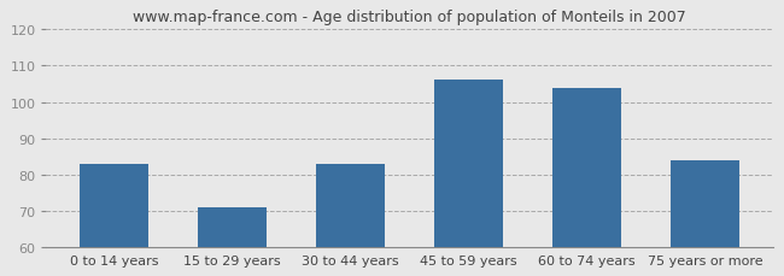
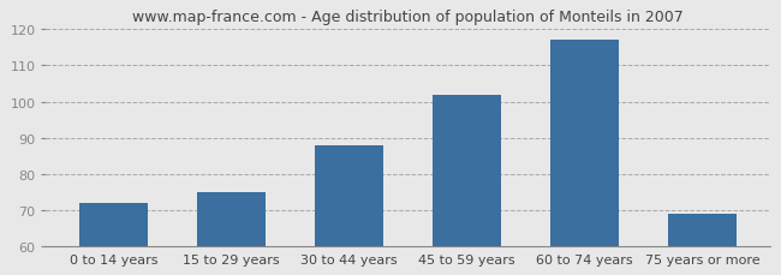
0 to 14 years: 83 -> 72
15 to 29 years: 71 -> 75
30 to 44 years: 83 -> 88
45 to 59 years: 106 -> 102
60 to 74 years: 104 -> 117
75 years or more: 84 -> 69
